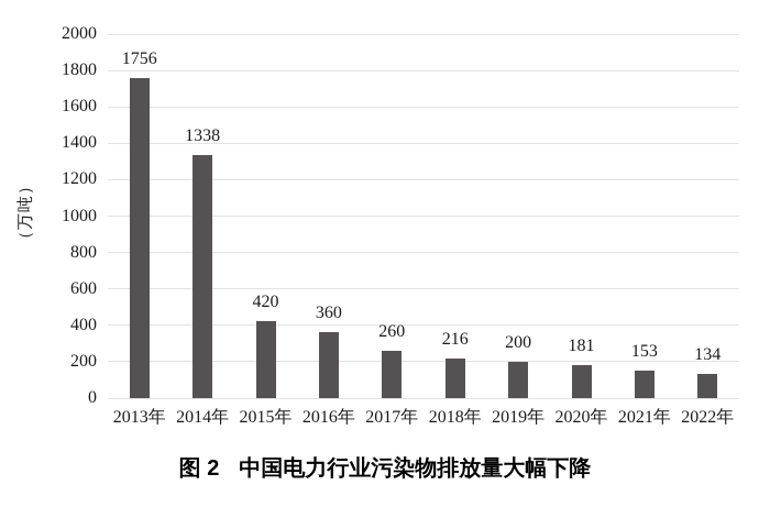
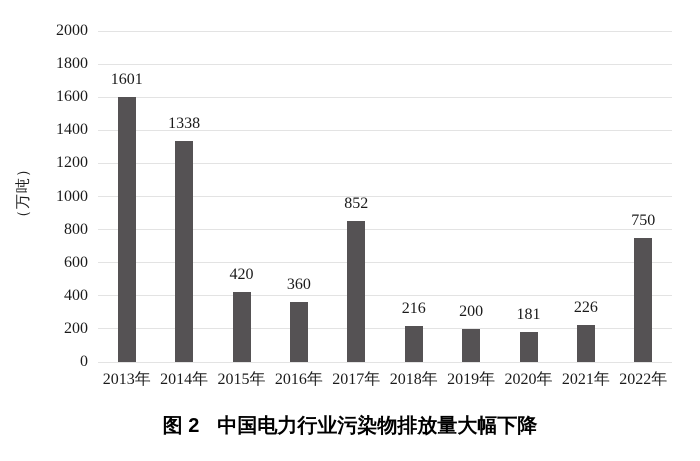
2013年: 1756 -> 1601
2017年: 260 -> 852
2021年: 153 -> 226
2022年: 134 -> 750
